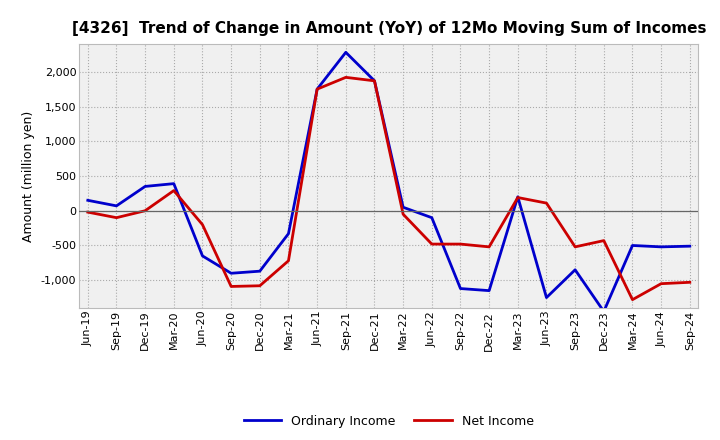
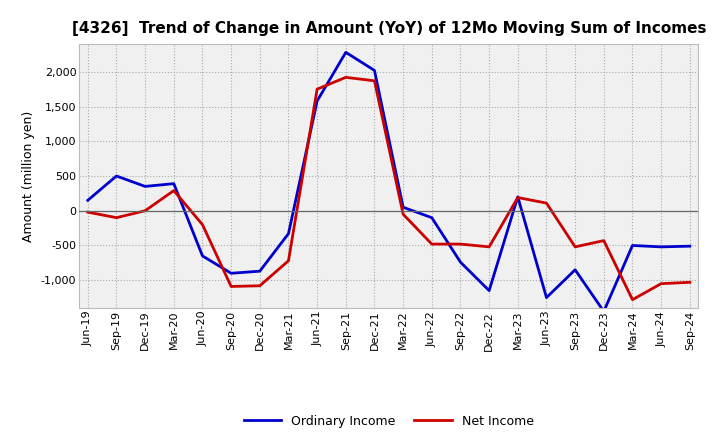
Ordinary Income/Sep-19: 70 -> 500
Ordinary Income/Jun-21: 1,750 -> 1,580
Ordinary Income/Dec-21: 1,870 -> 2,020
Ordinary Income/Sep-22: -1,120 -> -740
